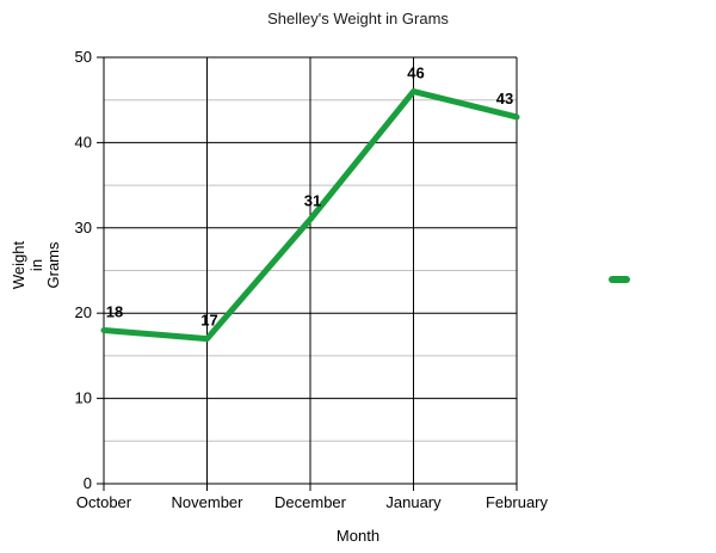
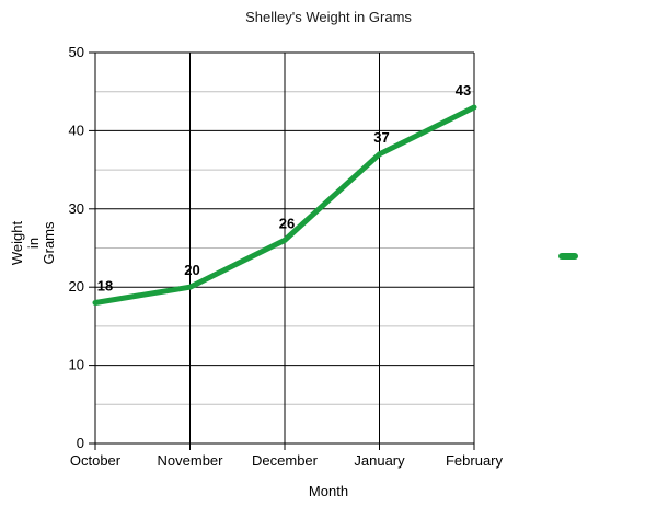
November: 17 -> 20
December: 31 -> 26
January: 46 -> 37
